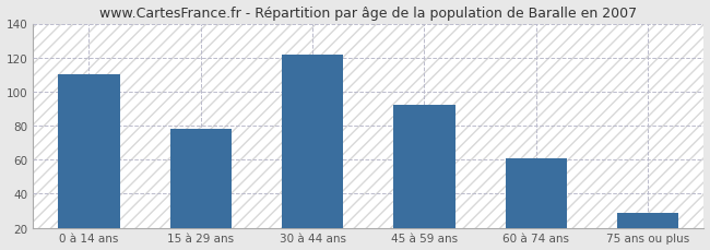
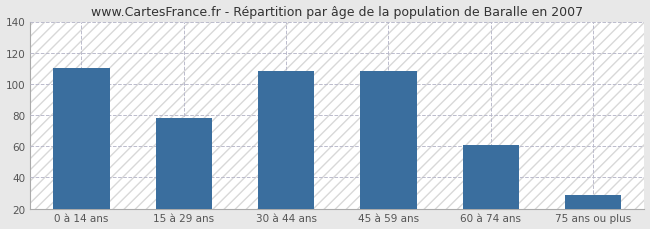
30 à 44 ans: 122 -> 108
45 à 59 ans: 92 -> 108
